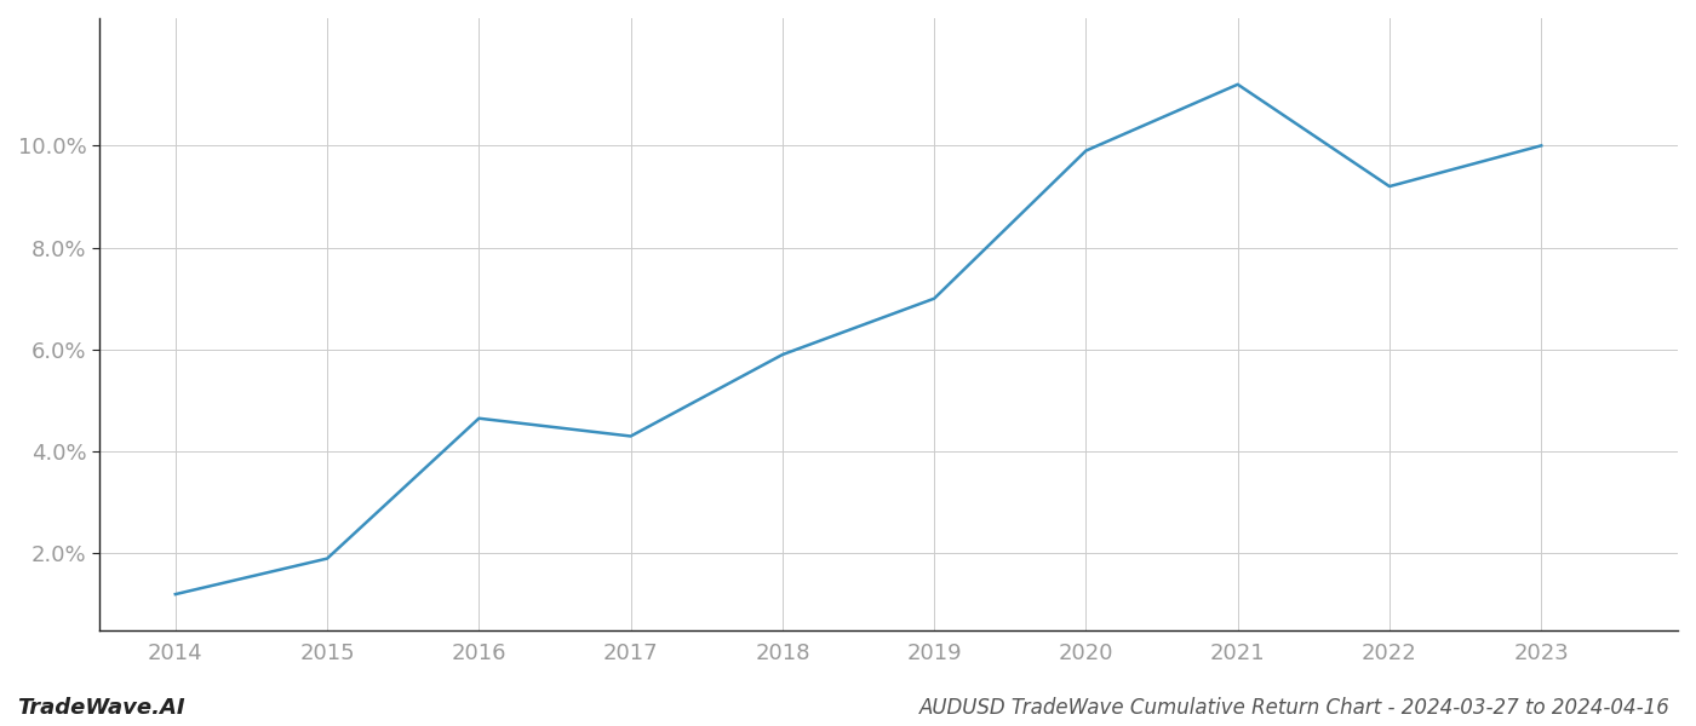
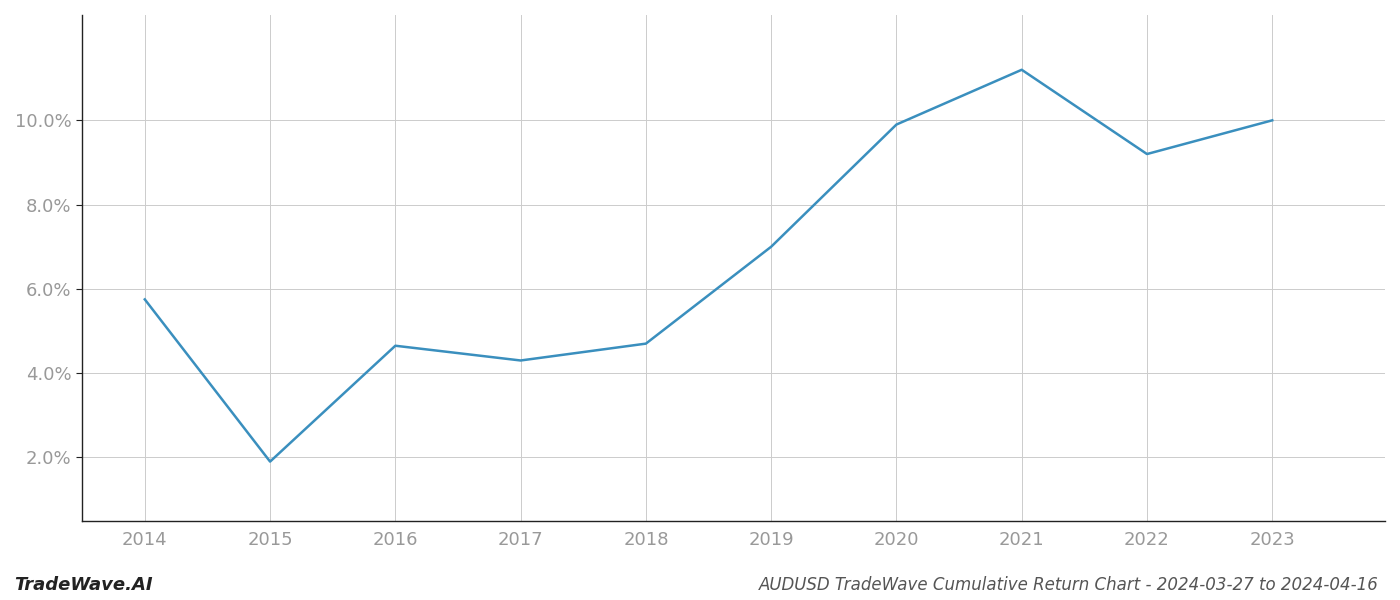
2014: 1.20% -> 5.75%
2018: 5.90% -> 4.70%
